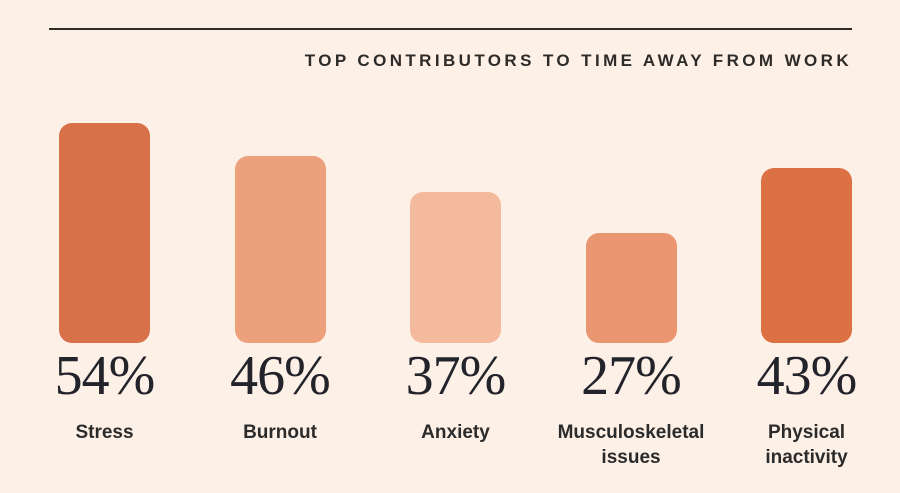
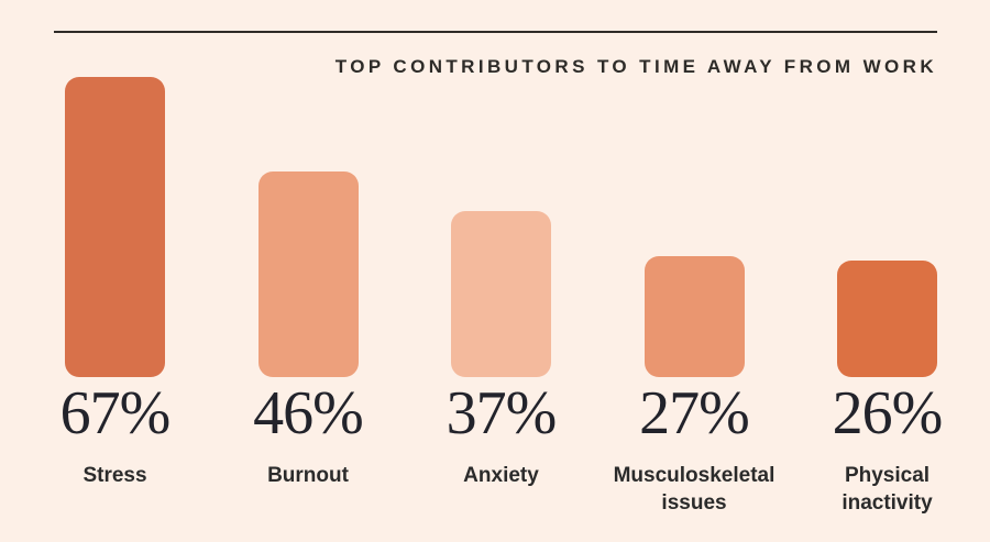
Stress: 54% -> 67%
Physical inactivity: 43% -> 26%
